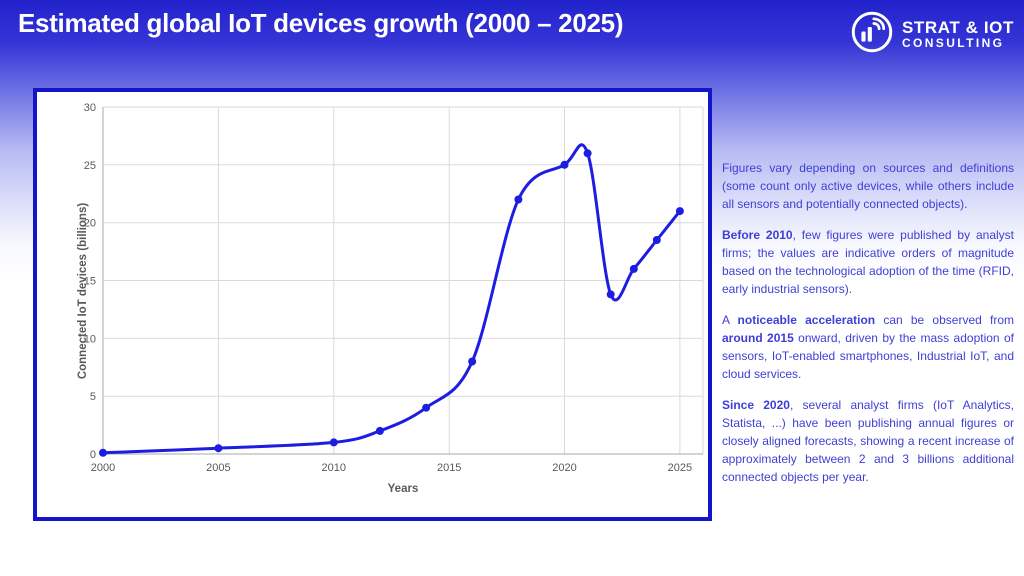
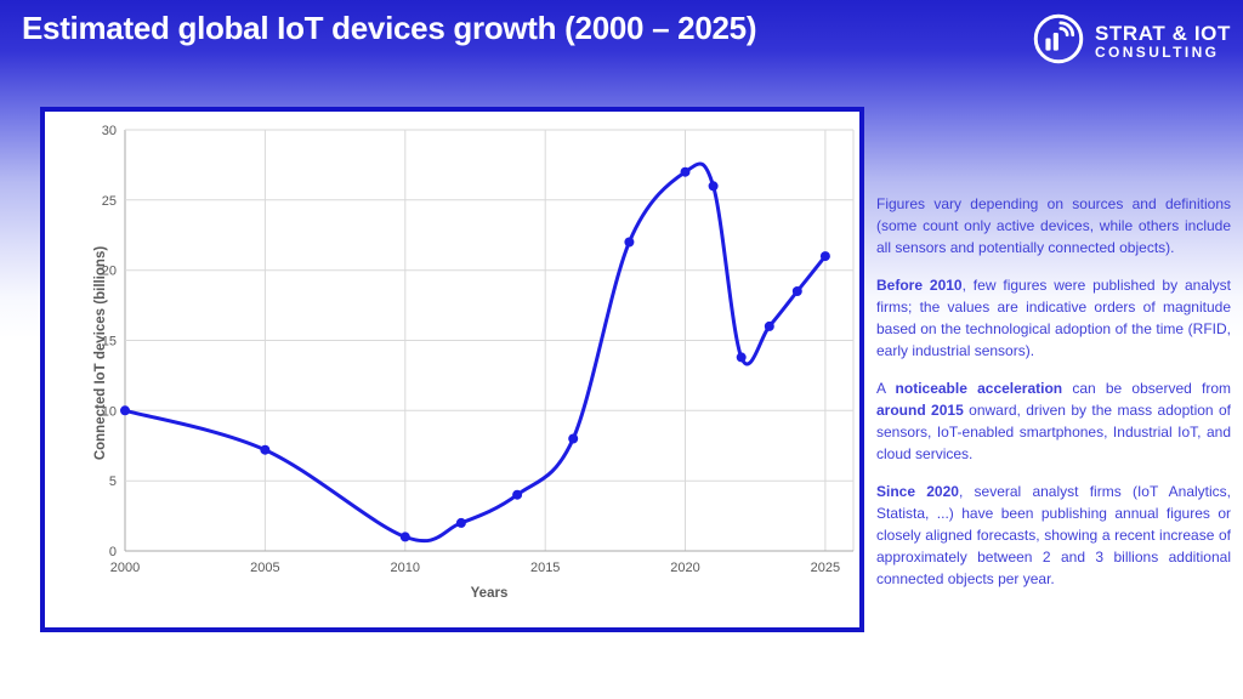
2000: 0.1 -> 10.0
2005: 0.5 -> 7.2
2020: 25.0 -> 27.0
